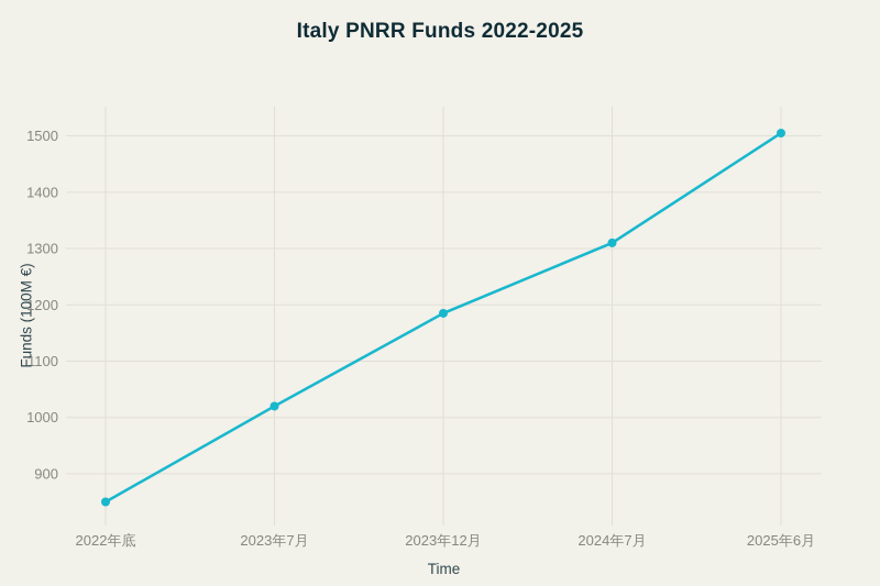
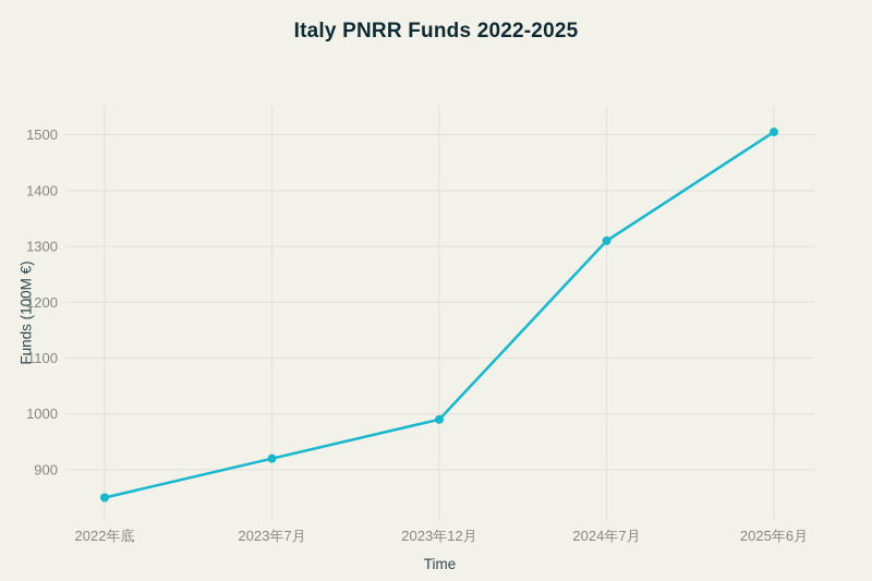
2023年7月: 1020 -> 920
2023年12月: 1180 -> 990
